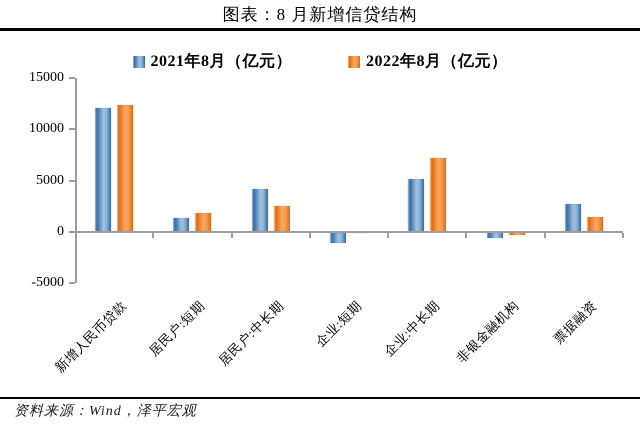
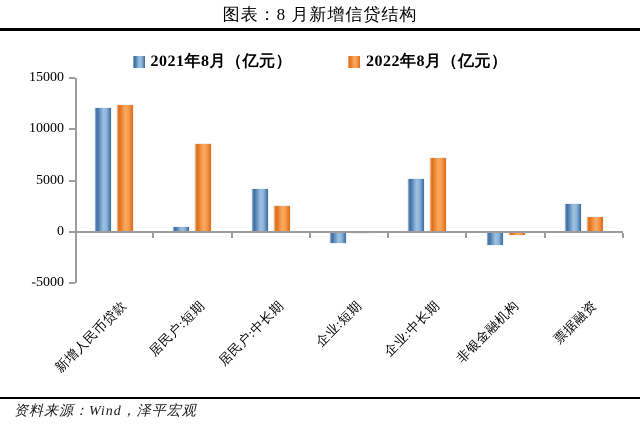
2021年8月（亿元）/居民户:短期: 1500 -> 600
2022年8月（亿元）/居民户:短期: 1900 -> 8700
2021年8月（亿元）/非银金融机构: -700 -> -1400
